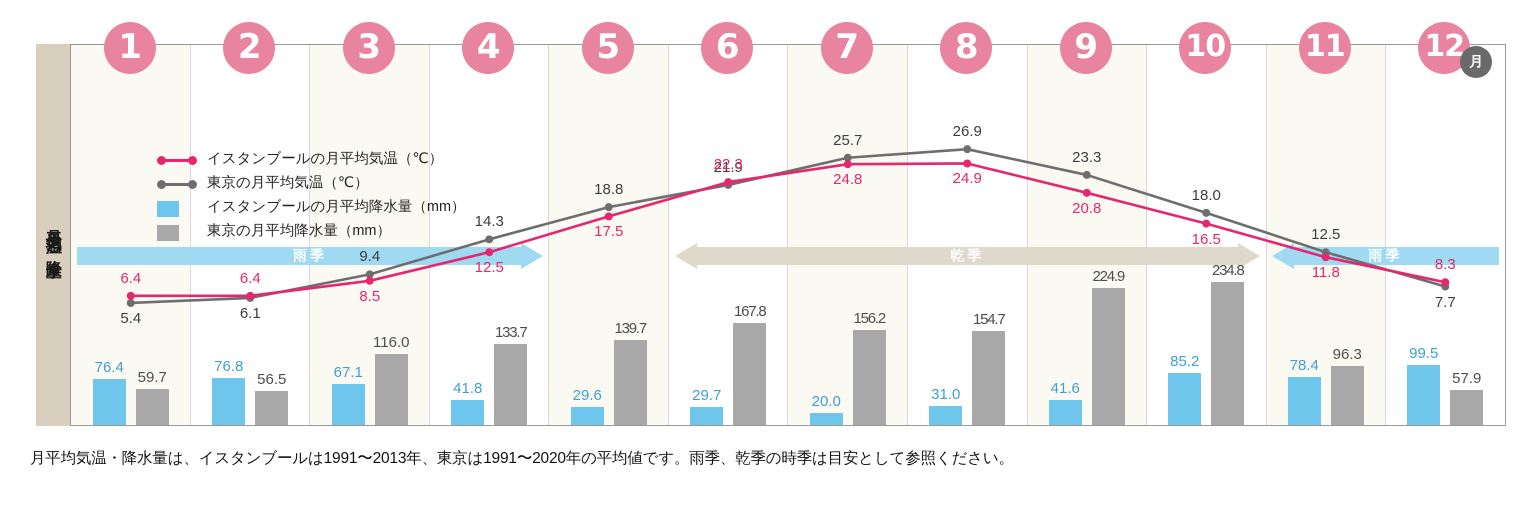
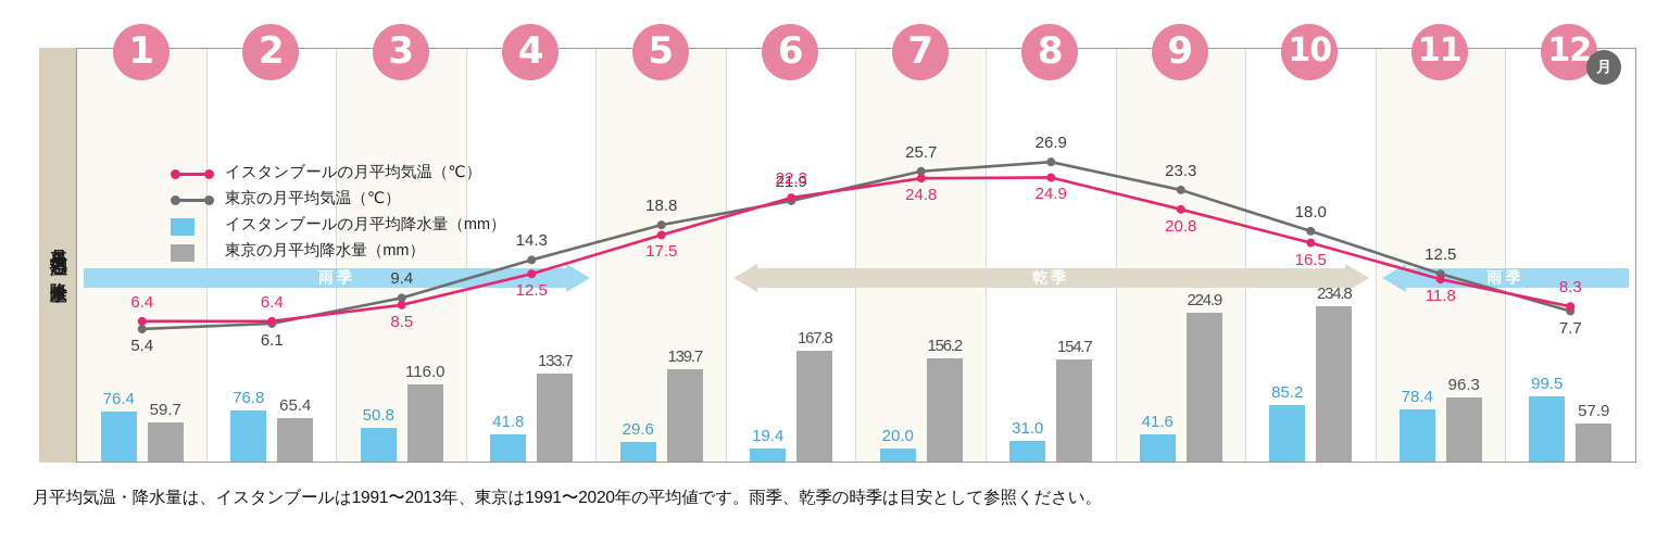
東京の月平均降水量（mm）/2: 56.5 -> 65.4
イスタンブールの月平均降水量（mm）/3: 67.1 -> 50.8
イスタンブールの月平均降水量（mm）/6: 29.7 -> 19.4
